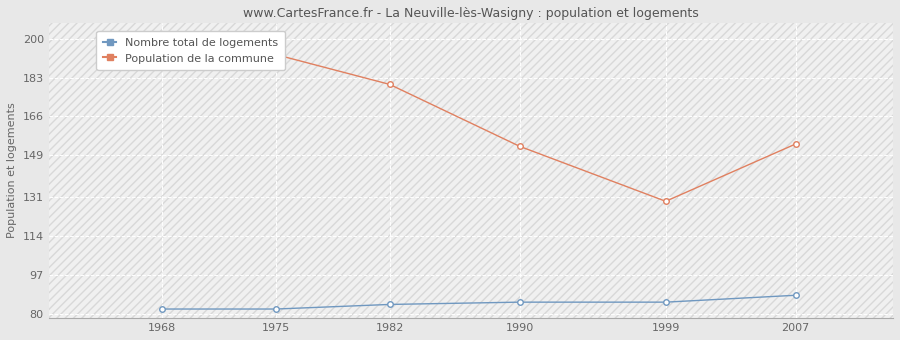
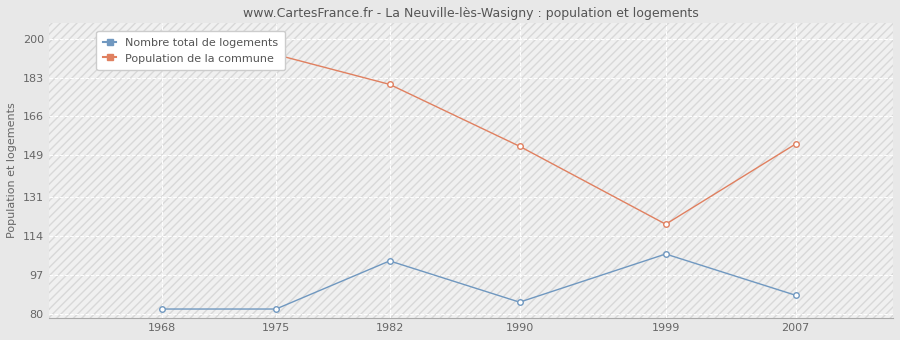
Nombre total de logements/1982: 84 -> 103
Nombre total de logements/1999: 85 -> 106
Population de la commune/1999: 129 -> 119
